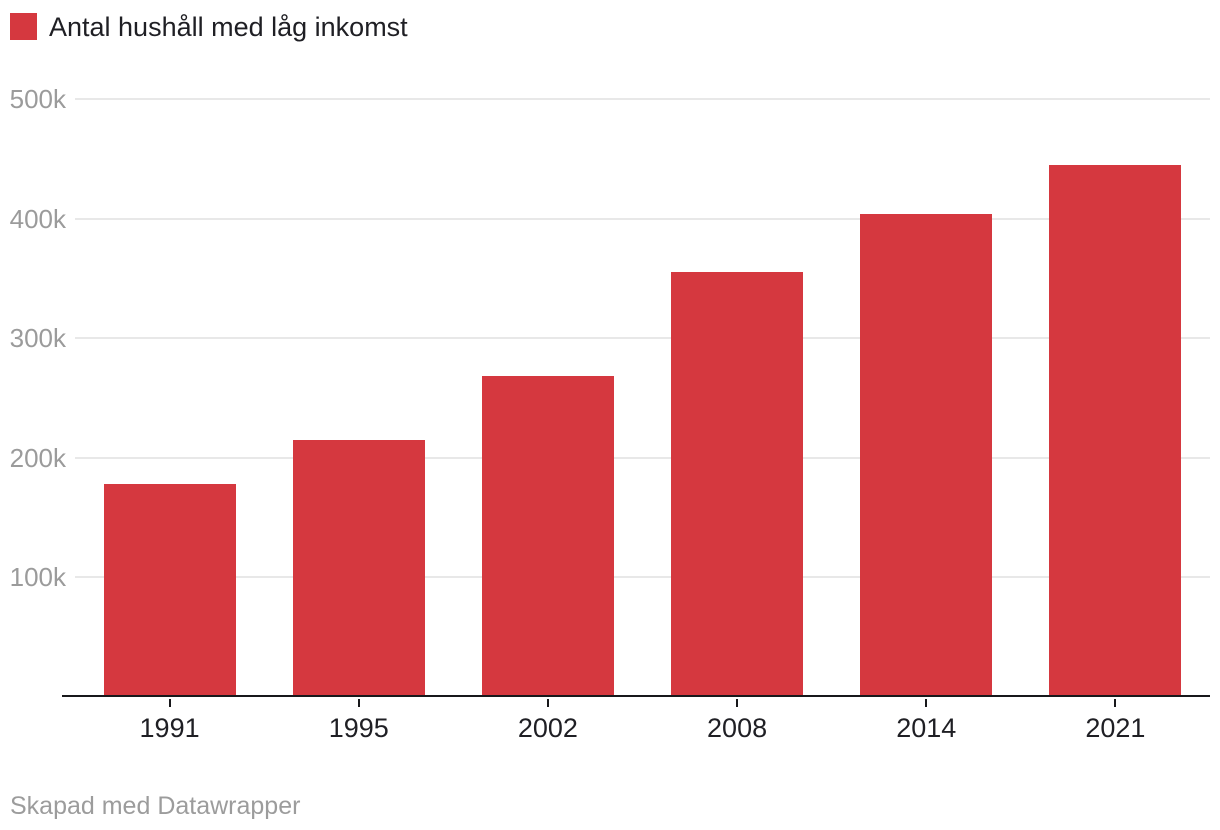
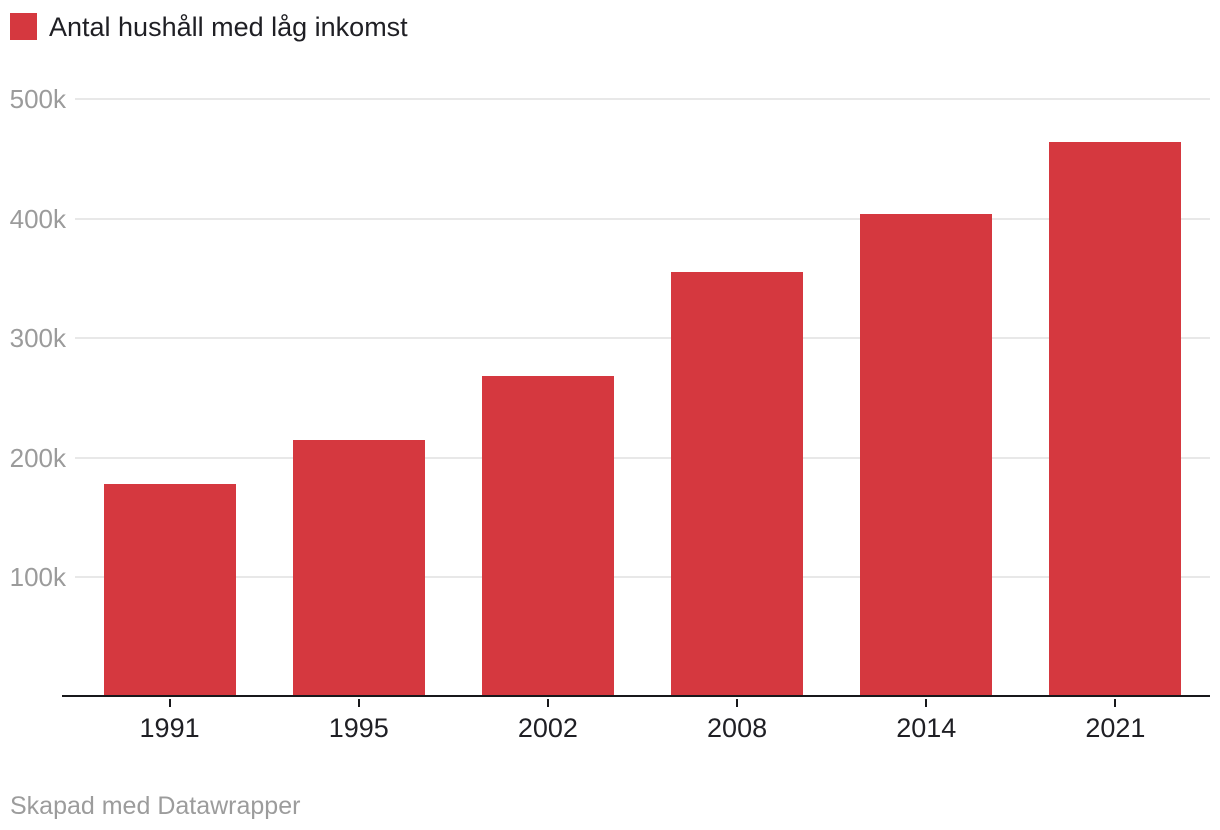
2021: 445k -> 464k
